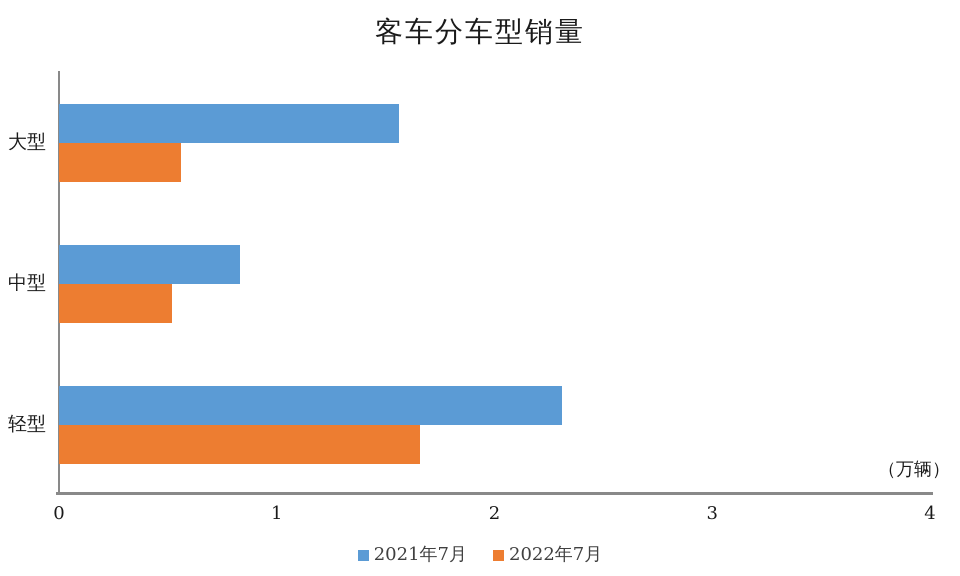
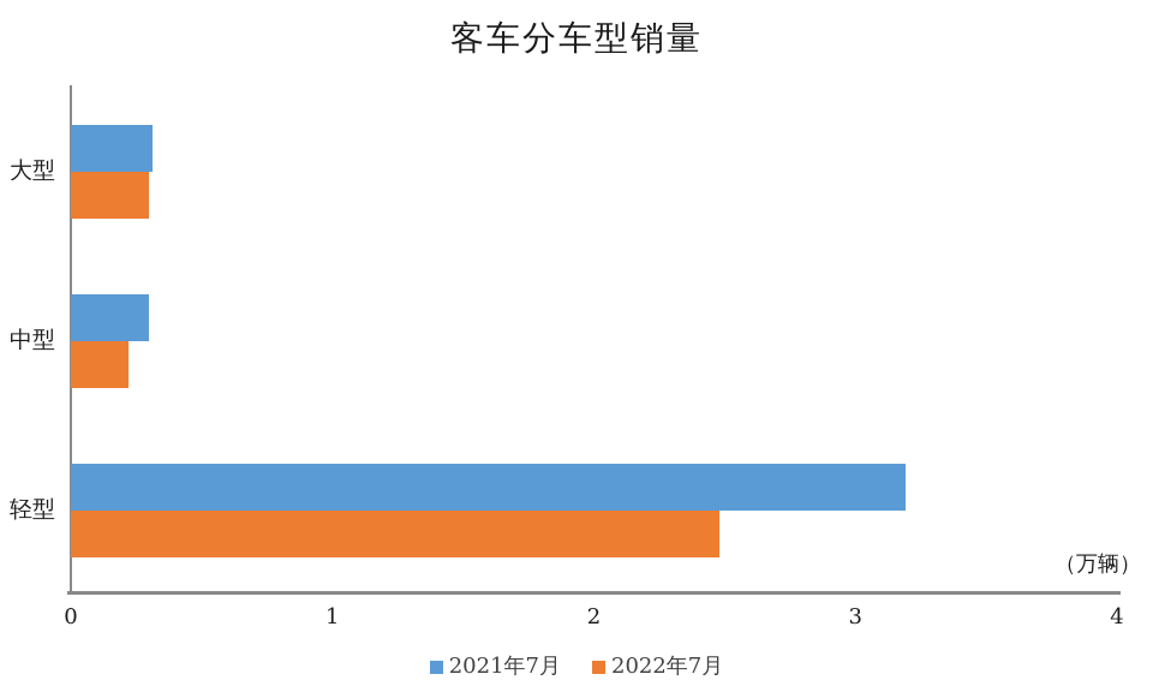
2021年7月/大型: 1.56 -> 0.31
2022年7月/大型: 0.56 -> 0.30
2021年7月/中型: 0.83 -> 0.30
2022年7月/中型: 0.52 -> 0.22
2021年7月/轻型: 2.31 -> 3.19
2022年7月/轻型: 1.66 -> 2.48
